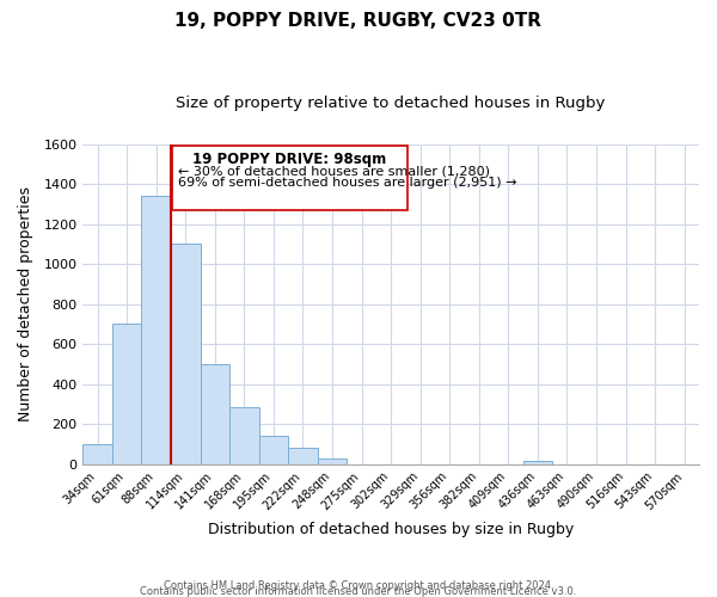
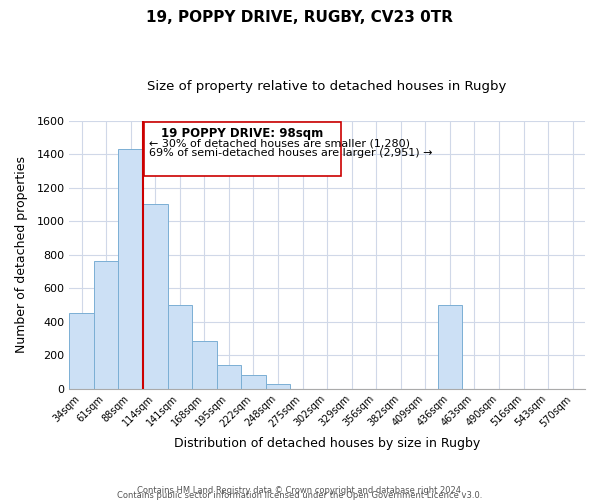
34sqm: 100 -> 450
61sqm: 700 -> 760
88sqm: 1340 -> 1430
436sqm: 20 -> 500
